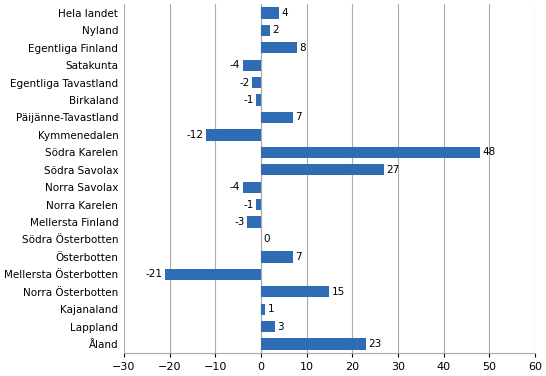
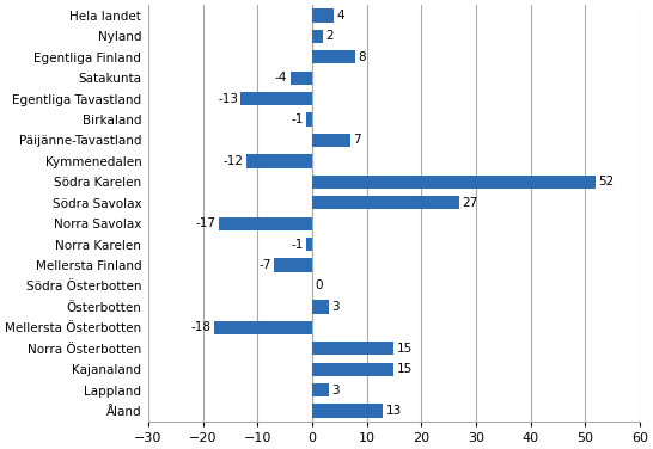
Egentliga Tavastland: -2 -> -13
Södra Karelen: 48 -> 52
Norra Savolax: -4 -> -17
Mellersta Finland: -3 -> -7
Österbotten: 7 -> 3
Mellersta Österbotten: -21 -> -18
Kajanaland: 1 -> 15
Åland: 23 -> 13
